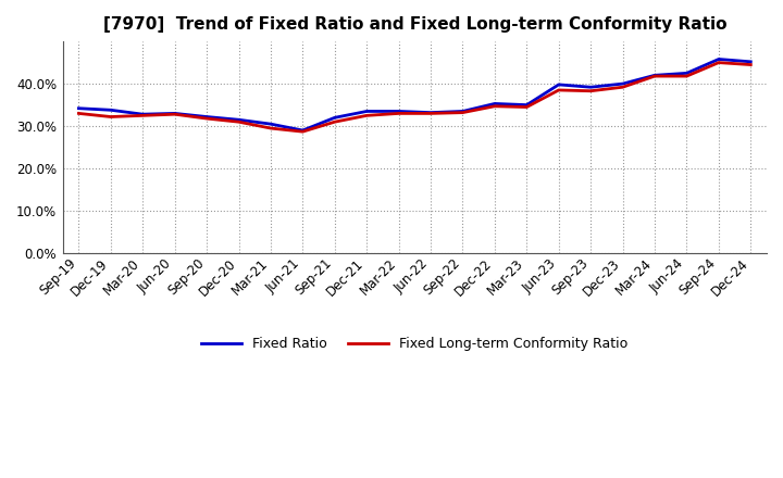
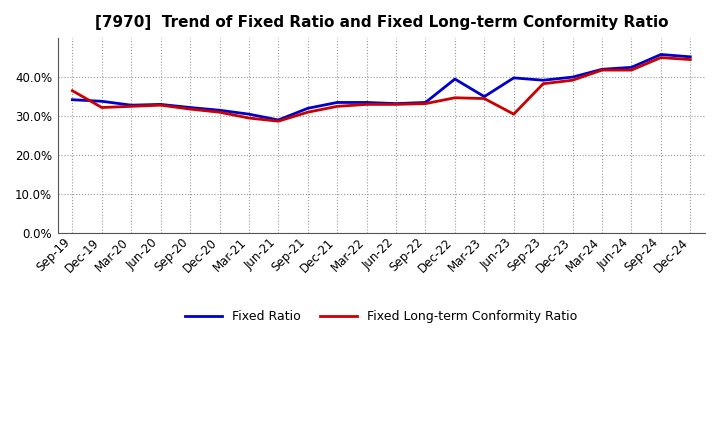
Fixed Long-term Conformity Ratio/Sep-19: 33.0% -> 36.5%
Fixed Ratio/Dec-22: 35.3% -> 39.5%
Fixed Long-term Conformity Ratio/Jun-23: 38.5% -> 30.5%
